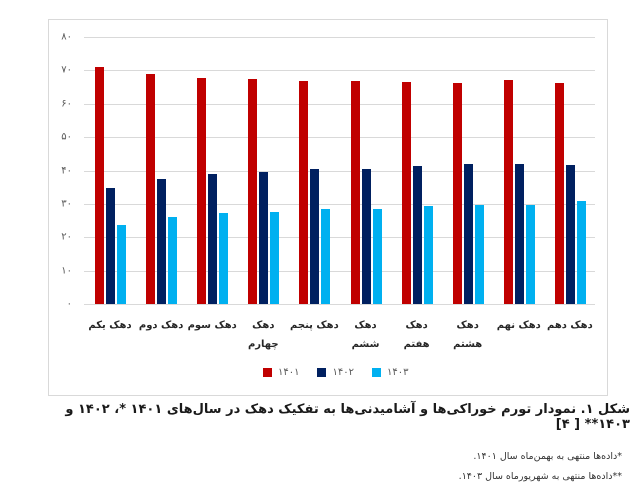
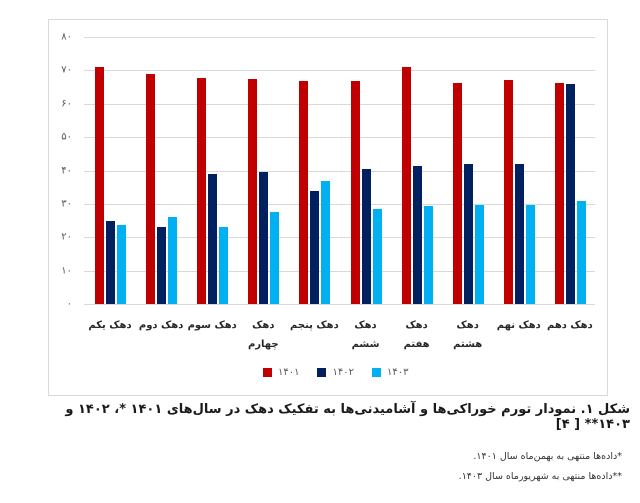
۱۴۰۲/دهک یکم: 35 -> 25
۱۴۰۲/دهک دوم: 38 -> 23
۱۴۰۳/دهک سوم: 27 -> 23
۱۴۰۲/دهک پنجم: 40 -> 34
۱۴۰۳/دهک پنجم: 28 -> 37
۱۴۰۱/دهک هفتم: 67 -> 71
۱۴۰۲/دهک دهم: 42 -> 66
